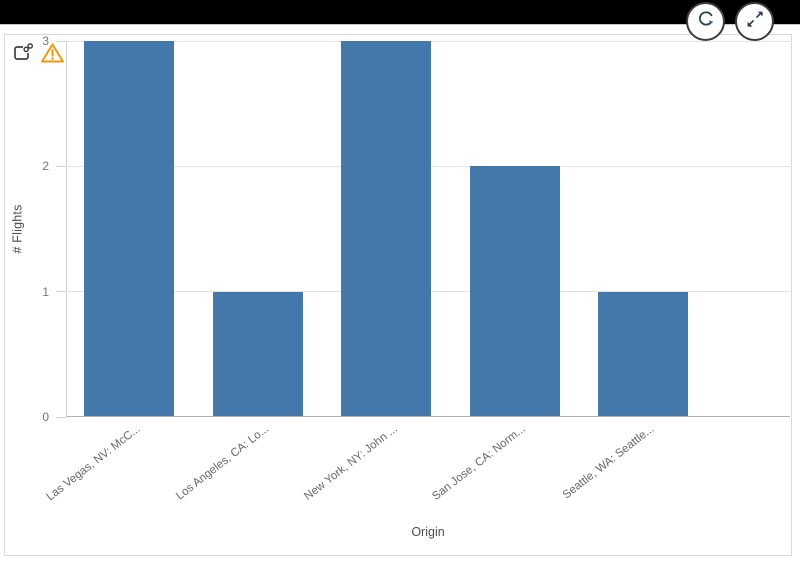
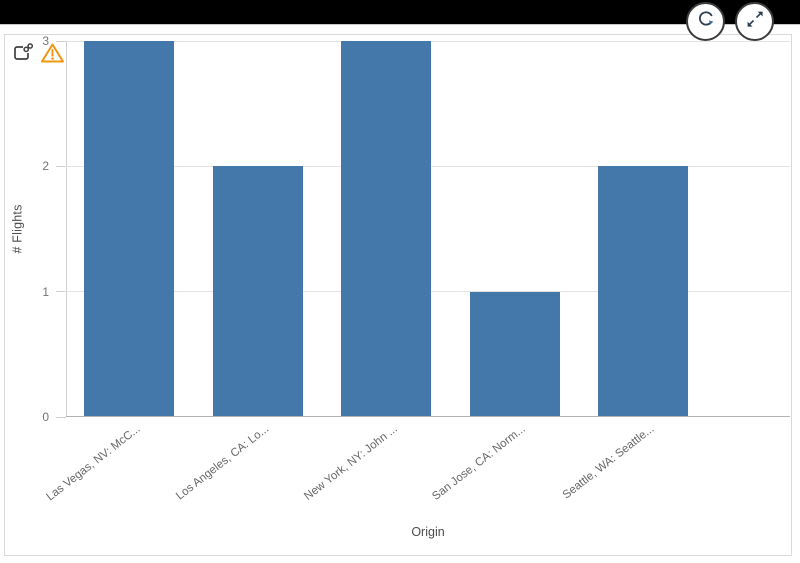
Los Angeles, CA: Lo...: 1 -> 2
San Jose, CA: Norm...: 2 -> 1
Seattle, WA: Seattle...: 1 -> 2
